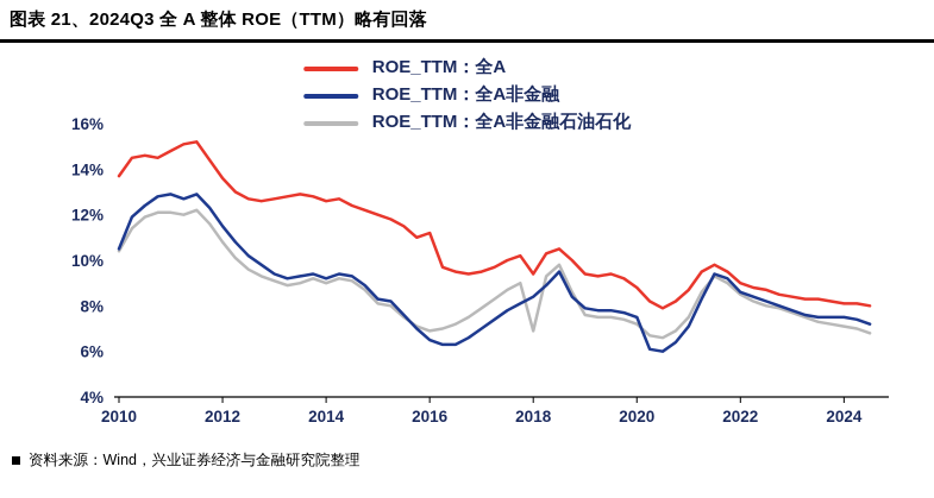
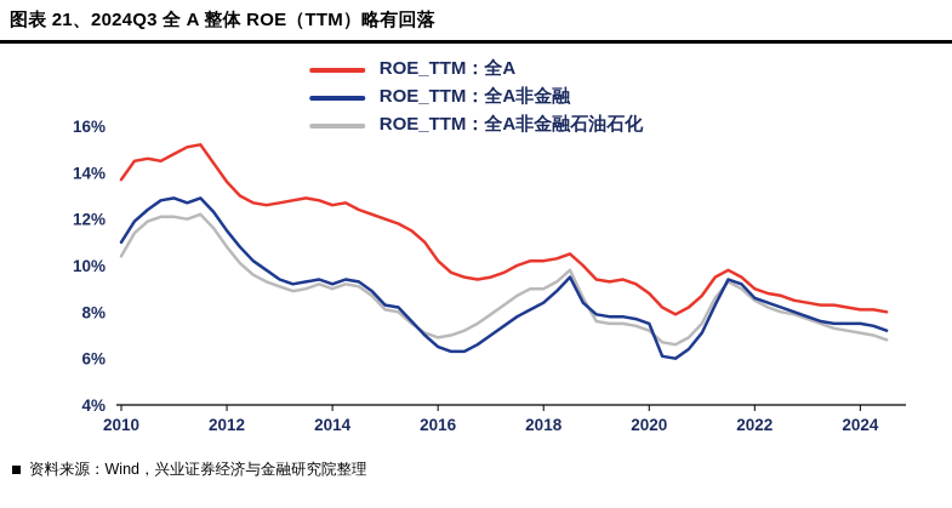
ROE_TTM：全A非金融/2010: 10.5% -> 11.0%
ROE_TTM：全A/2016: 11.2% -> 10.2%
ROE_TTM：全A/2018: 9.4% -> 10.2%
ROE_TTM：全A非金融石油石化/2018: 6.9% -> 9.0%
